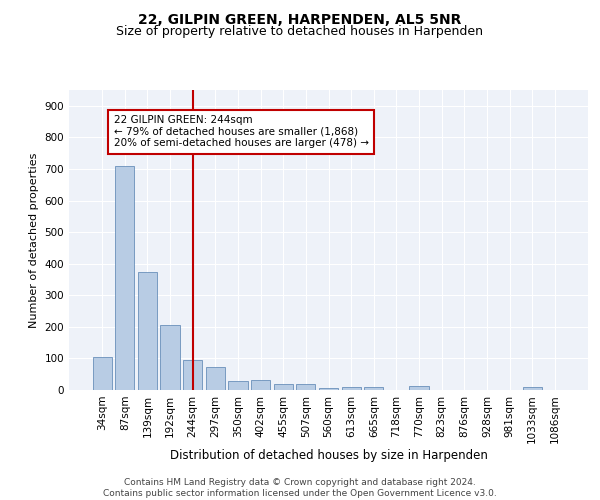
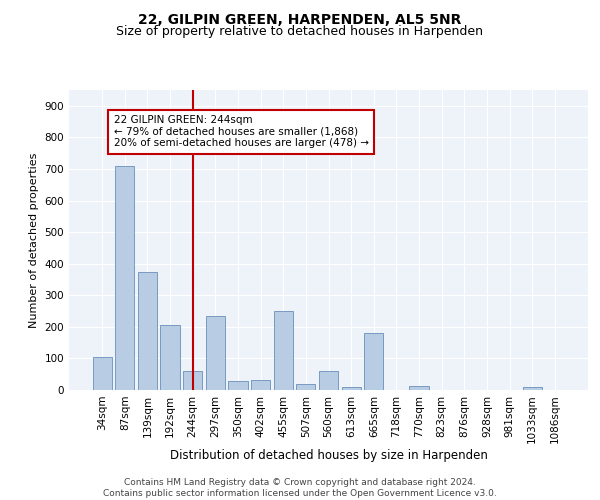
244sqm: 95 -> 60
297sqm: 73 -> 235
455sqm: 18 -> 250
560sqm: 5 -> 60
665sqm: 8 -> 180
